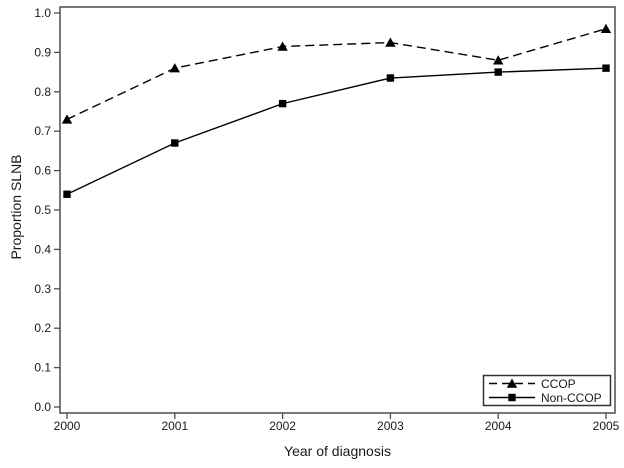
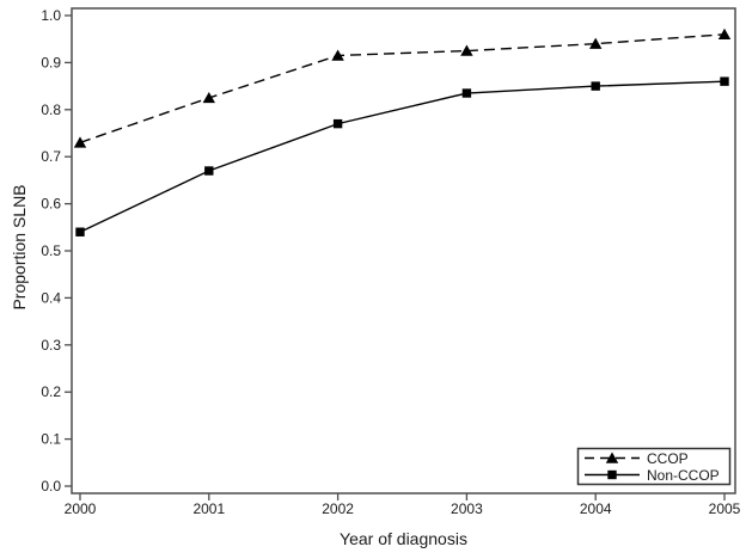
CCOP/2001: 0.86 -> 0.82
CCOP/2004: 0.88 -> 0.94
